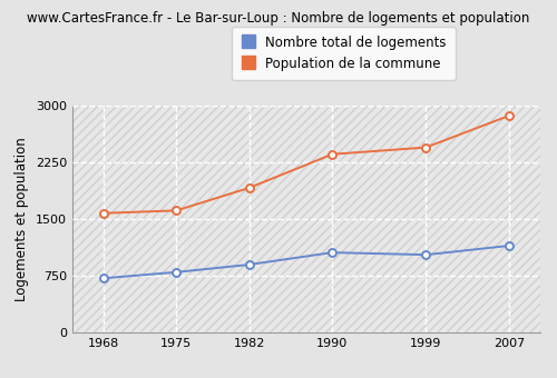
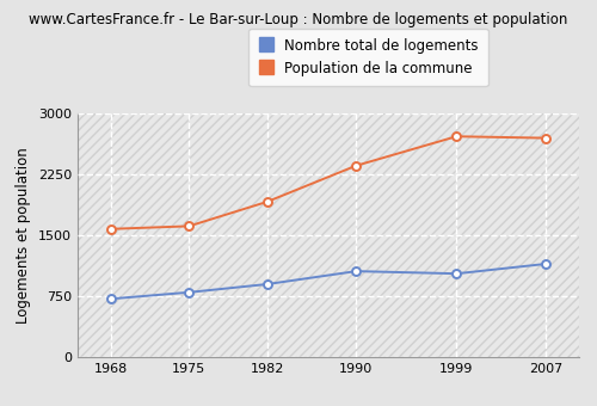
Population de la commune/1999: 2450 -> 2720
Population de la commune/2007: 2870 -> 2700
